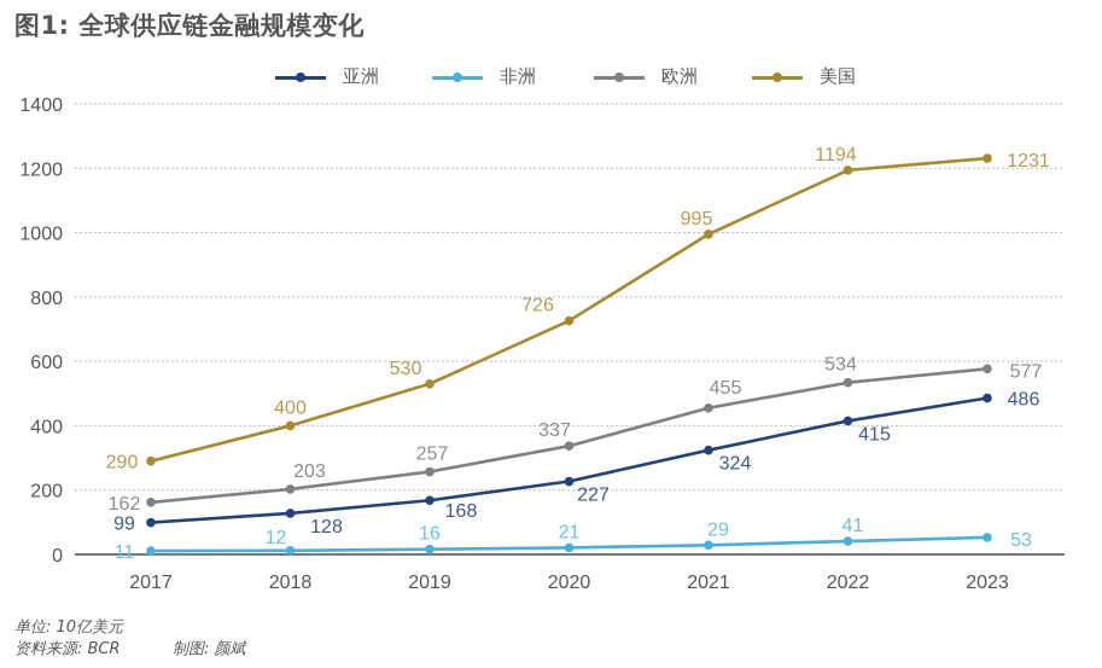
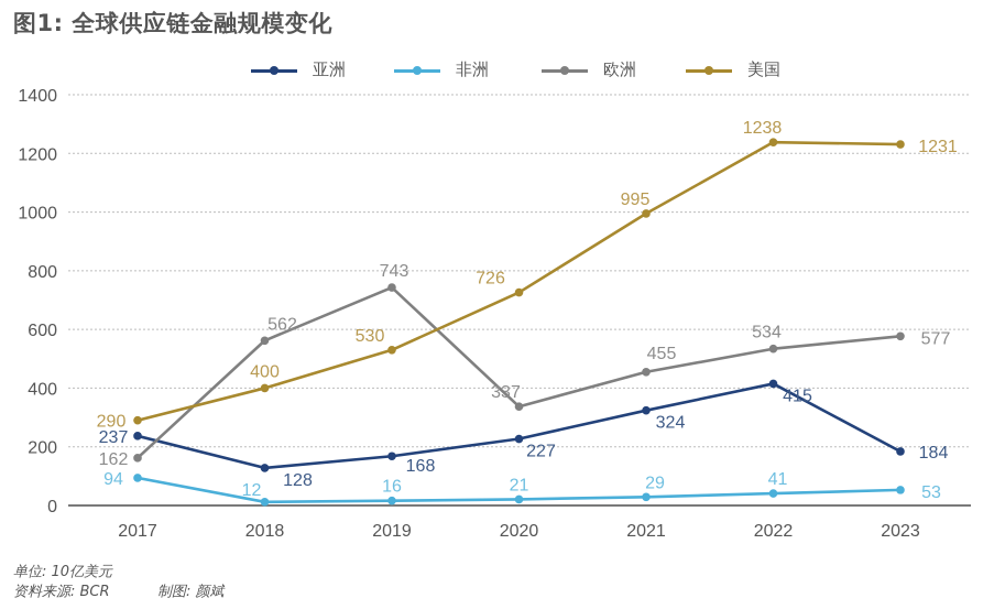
亚洲/2017: 99 -> 237
非洲/2017: 11 -> 94
欧洲/2018: 203 -> 562
欧洲/2019: 257 -> 743
美国/2022: 1194 -> 1238
亚洲/2023: 486 -> 184
